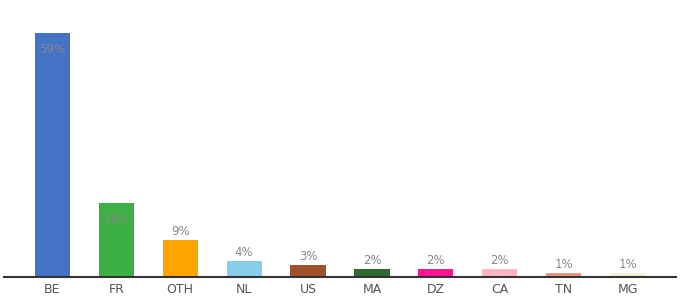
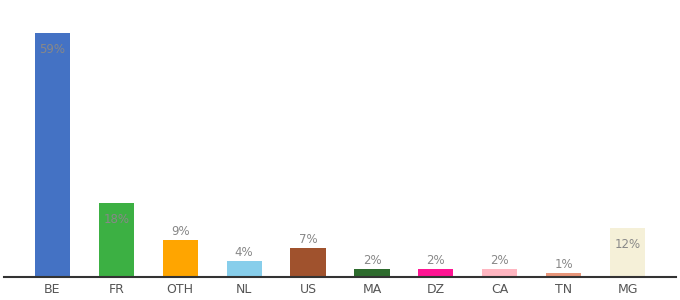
US: 3% -> 7%
MG: 1% -> 12%
